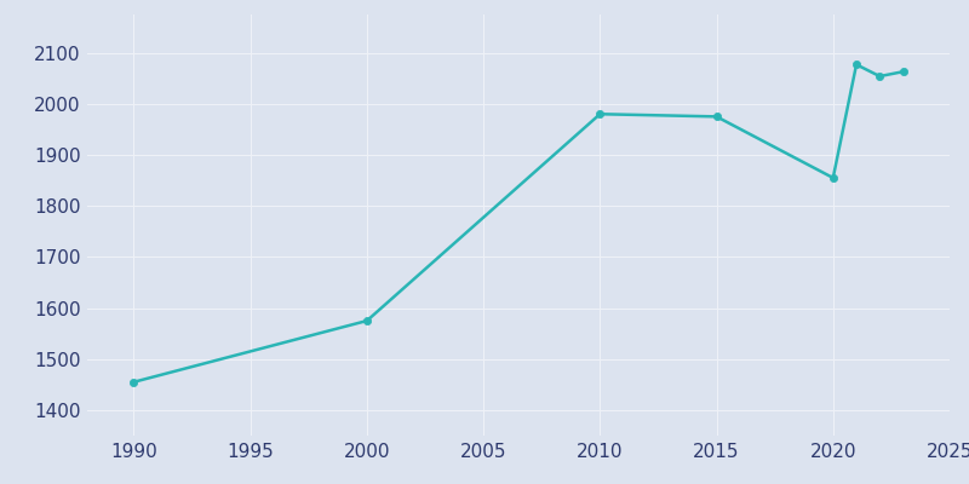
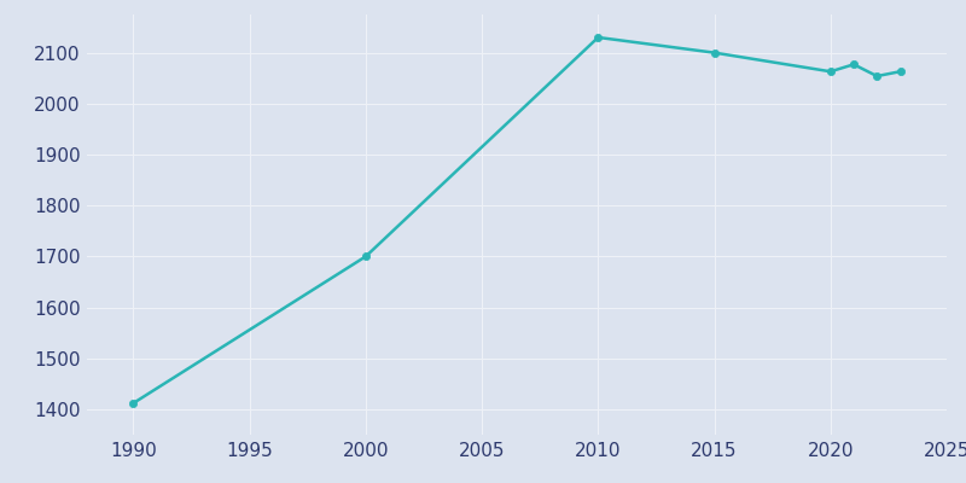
1990: 1455 -> 1412
2000: 1575 -> 1700
2010: 1980 -> 2130
2015: 1975 -> 2100
2020: 1855 -> 2063
